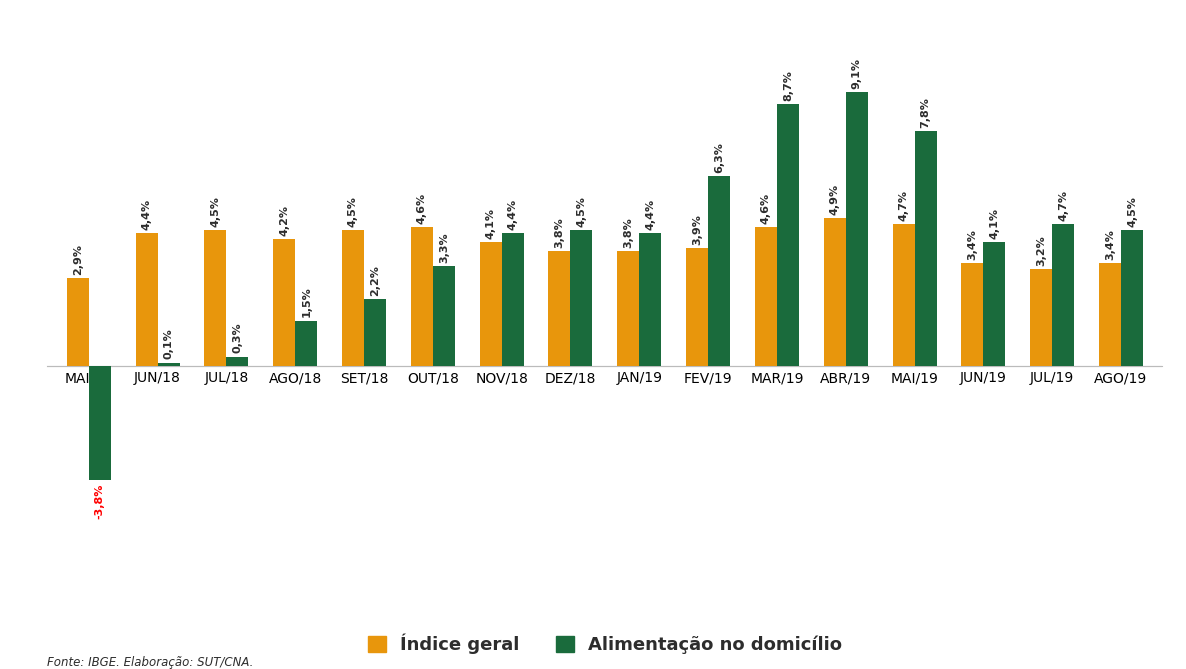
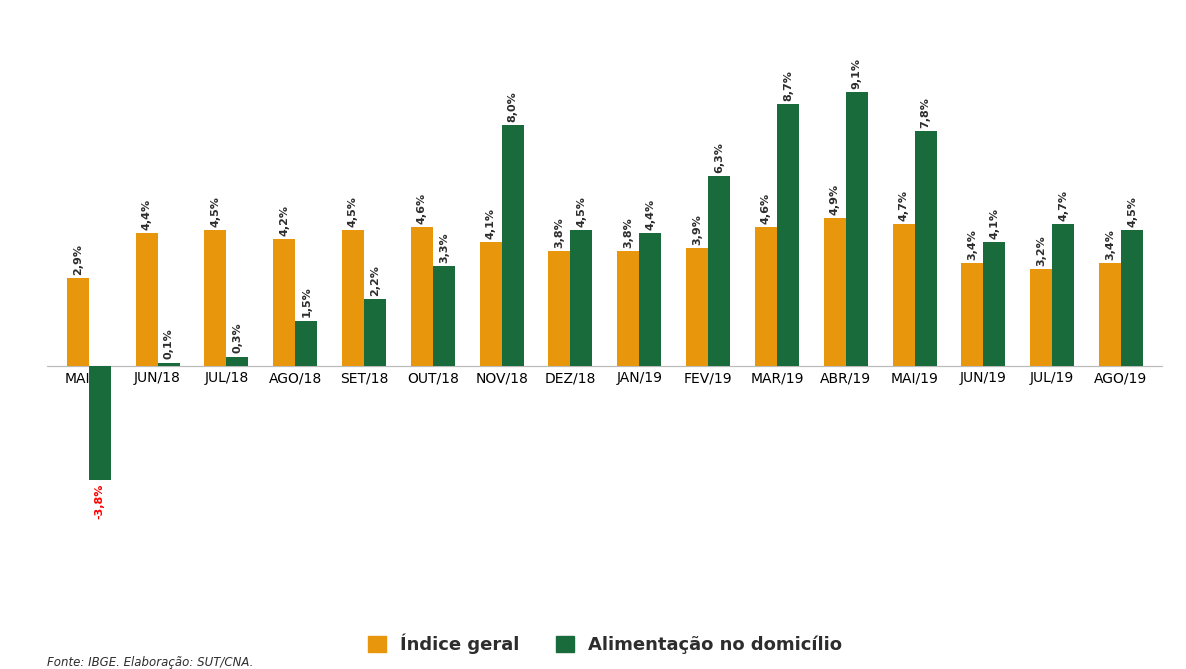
Alimentação no domicílio/NOV/18: 4,4% -> 8,0%
